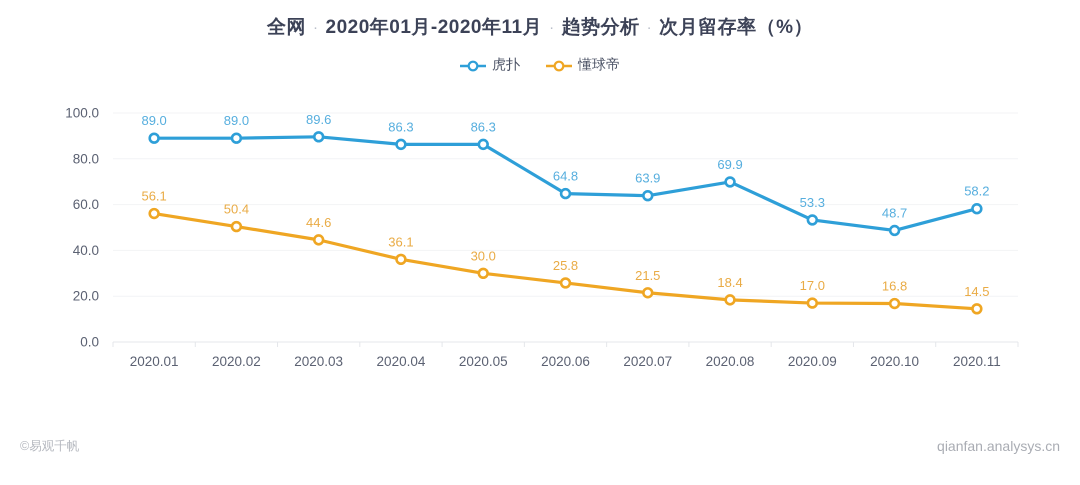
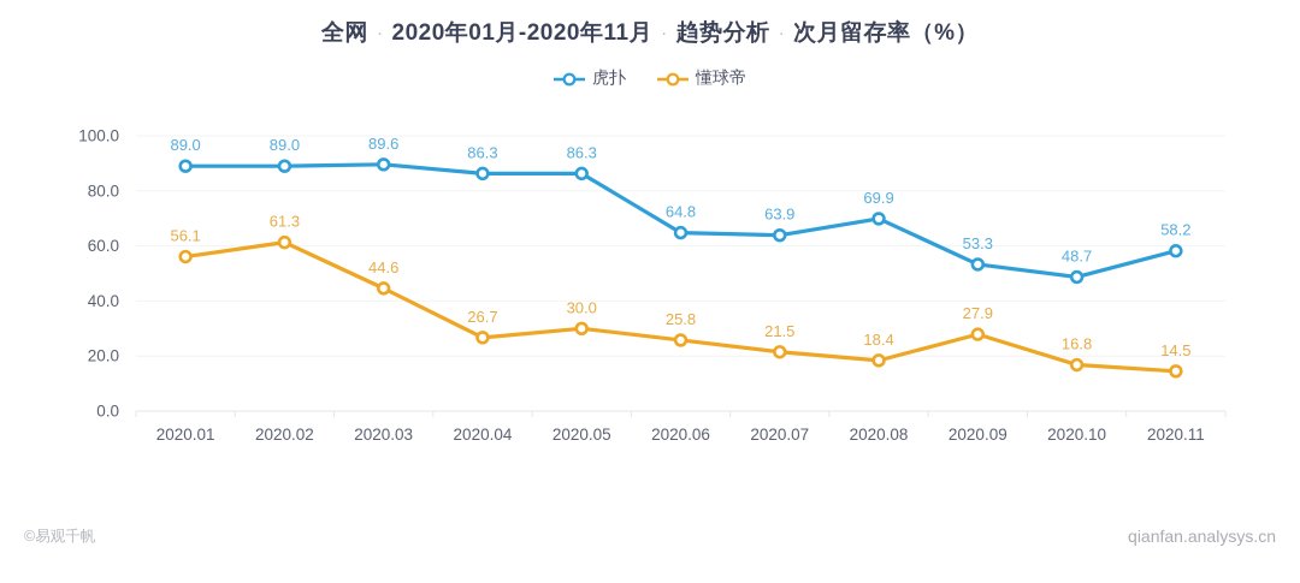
懂球帝/2020.02: 50.4 -> 61.3
懂球帝/2020.04: 36.1 -> 26.7
懂球帝/2020.09: 17.0 -> 27.9
